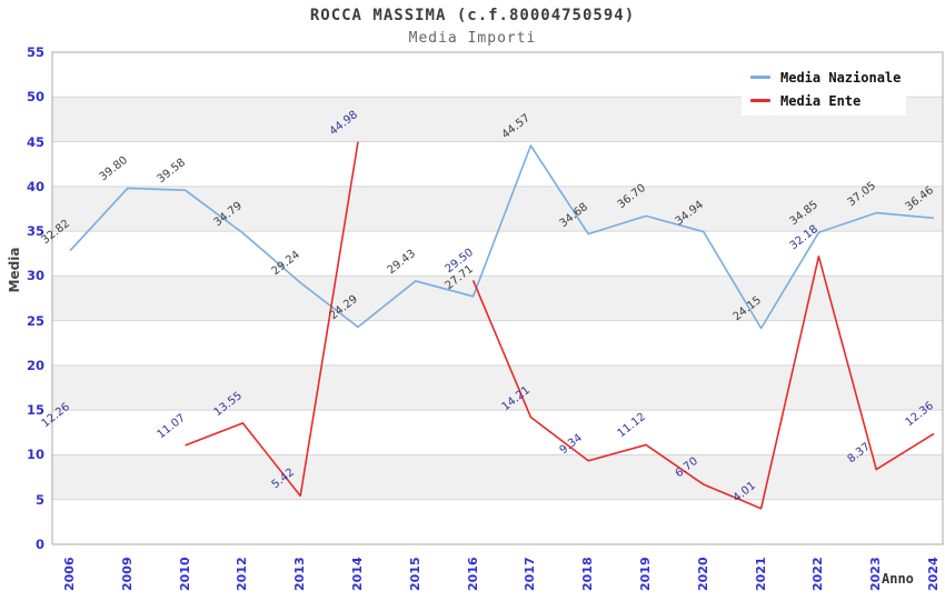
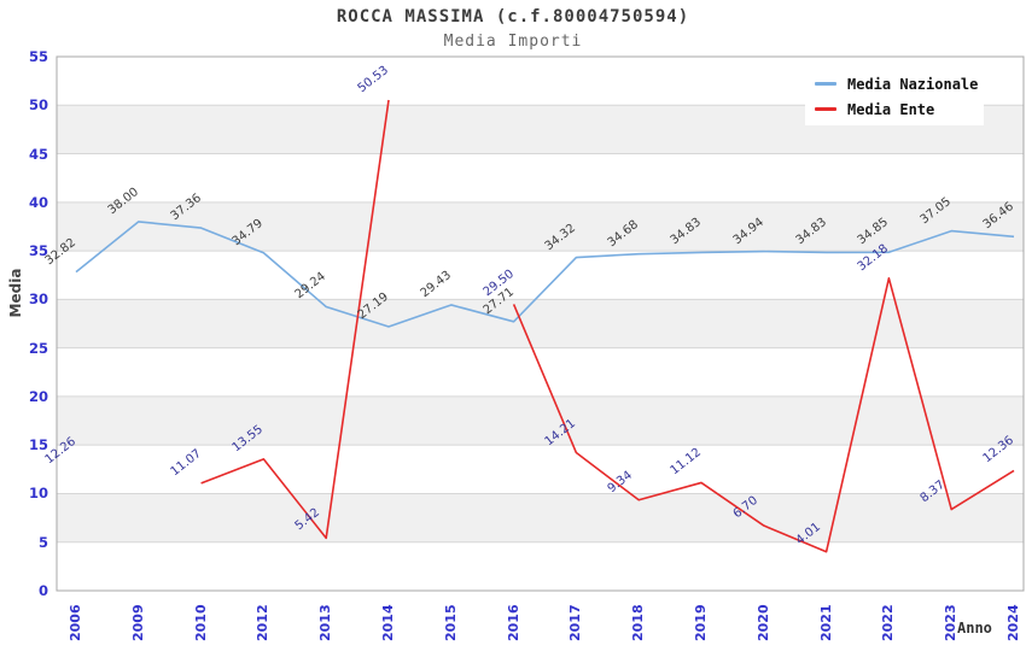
Media Nazionale/2009: 39.80 -> 38.00
Media Nazionale/2010: 39.58 -> 37.36
Media Nazionale/2014: 24.29 -> 27.19
Media Ente/2014: 44.98 -> 50.53
Media Nazionale/2017: 44.57 -> 34.32
Media Nazionale/2019: 36.70 -> 34.83
Media Nazionale/2021: 24.15 -> 34.83
